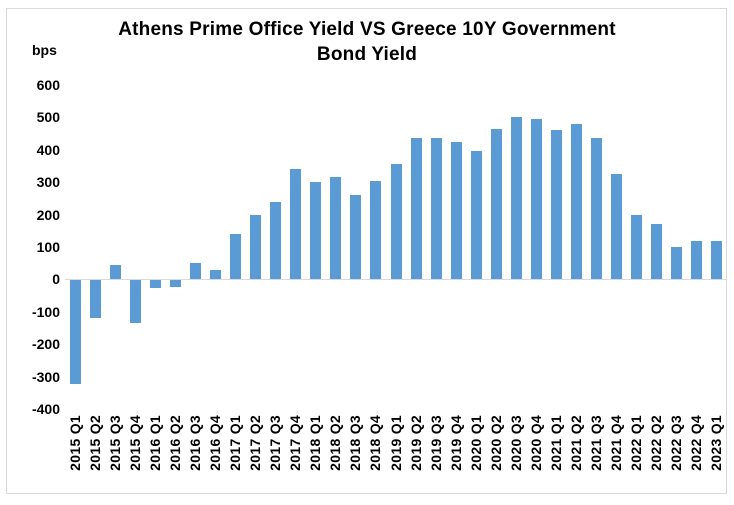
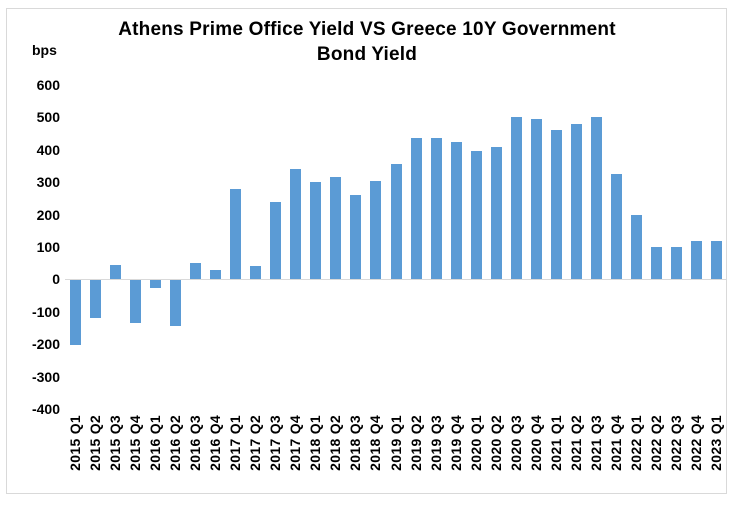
2015 Q1: -320 -> -200
2016 Q2: -20 -> -140
2017 Q1: 140 -> 280
2017 Q2: 200 -> 40
2020 Q2: 460 -> 410
2021 Q3: 440 -> 500
2022 Q2: 170 -> 100
